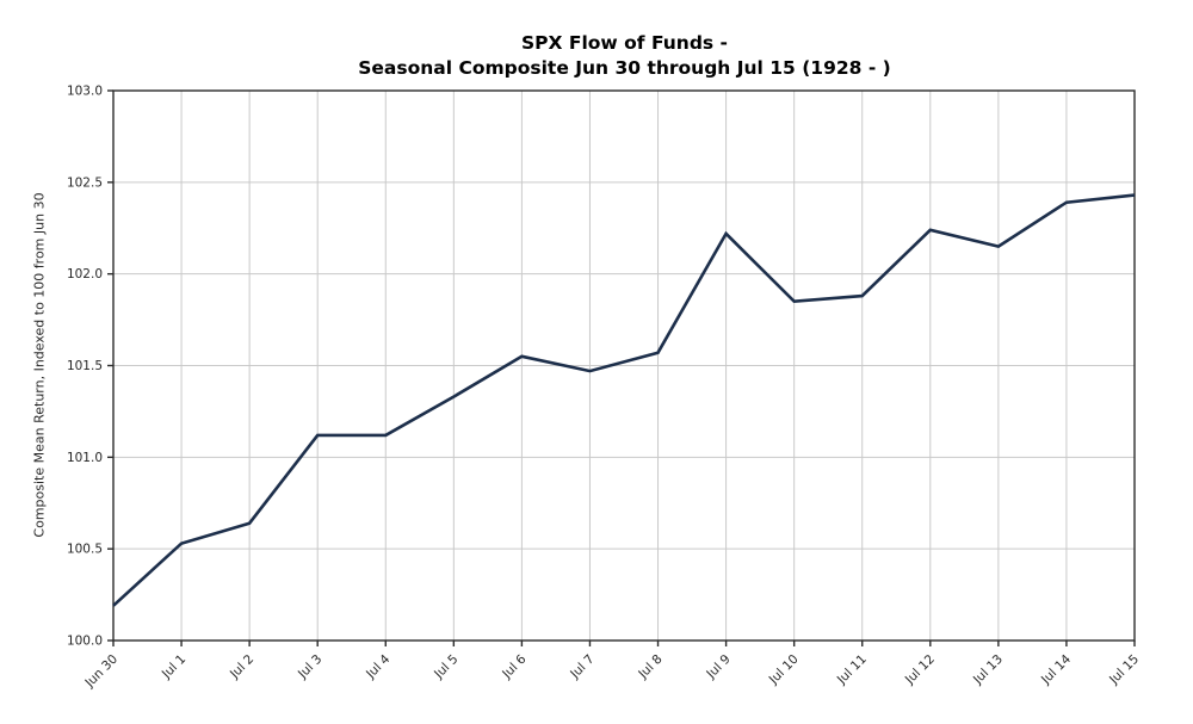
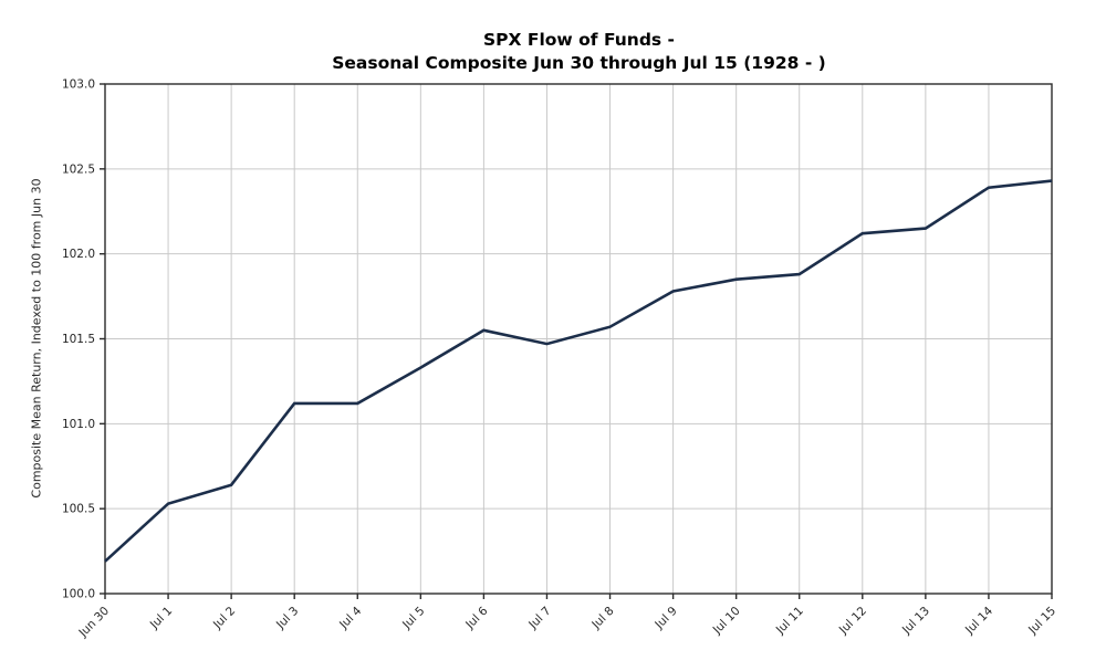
Jul 9: 102.22 -> 101.78
Jul 12: 102.24 -> 102.12
